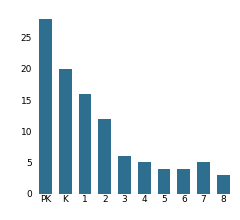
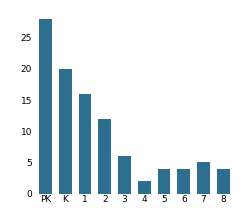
4: 5 -> 2
8: 3 -> 4
